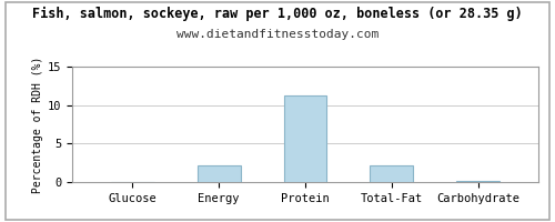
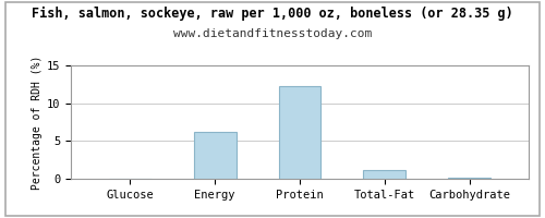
Energy: 2.1 -> 6.2
Protein: 11.2 -> 12.2
Total-Fat: 2.1 -> 1.2
